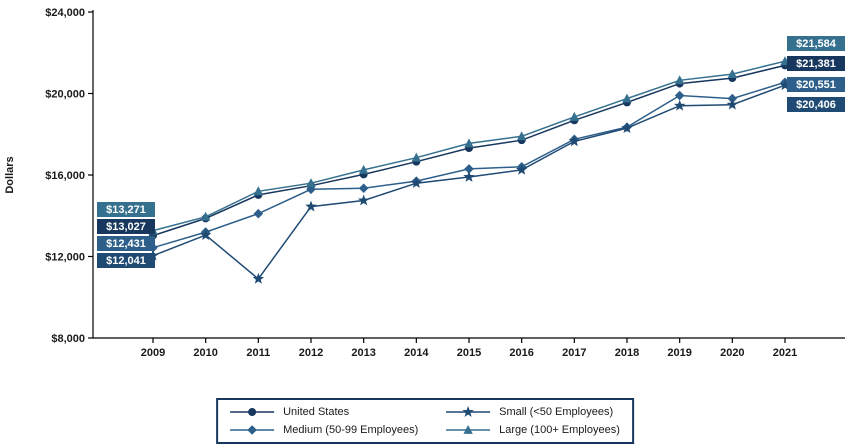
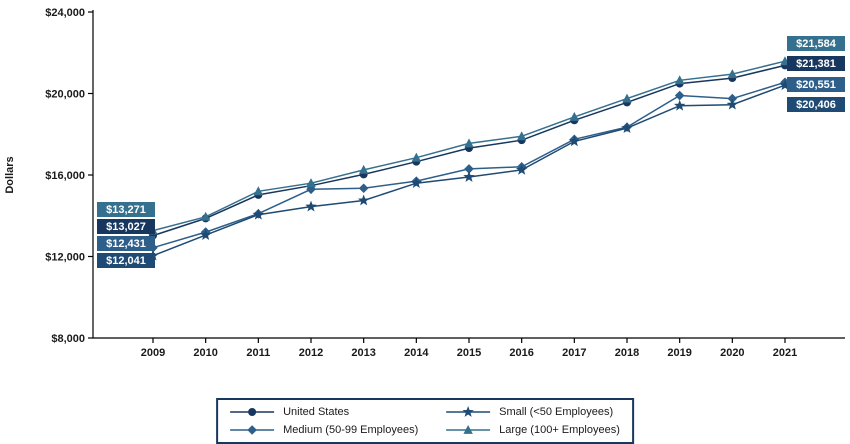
Small (<50 Employees)/2011: $10900 -> $14000
